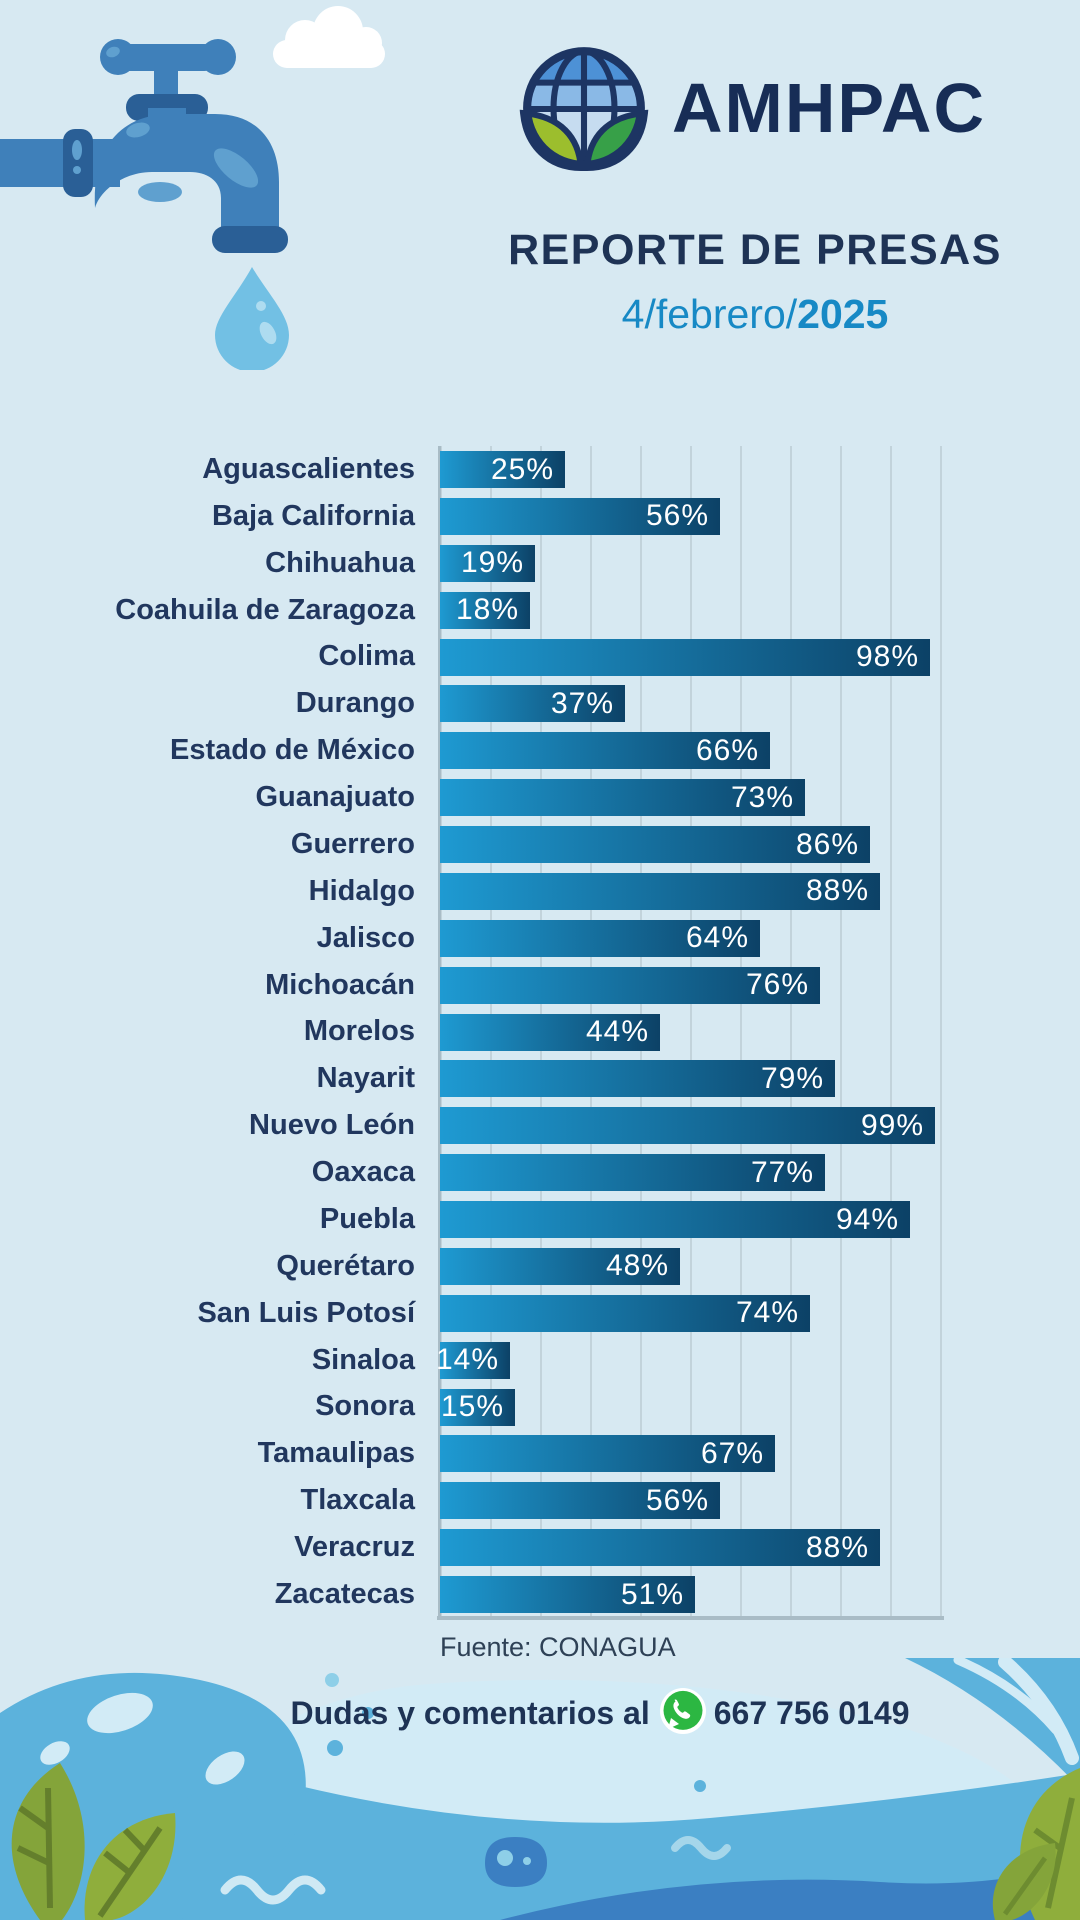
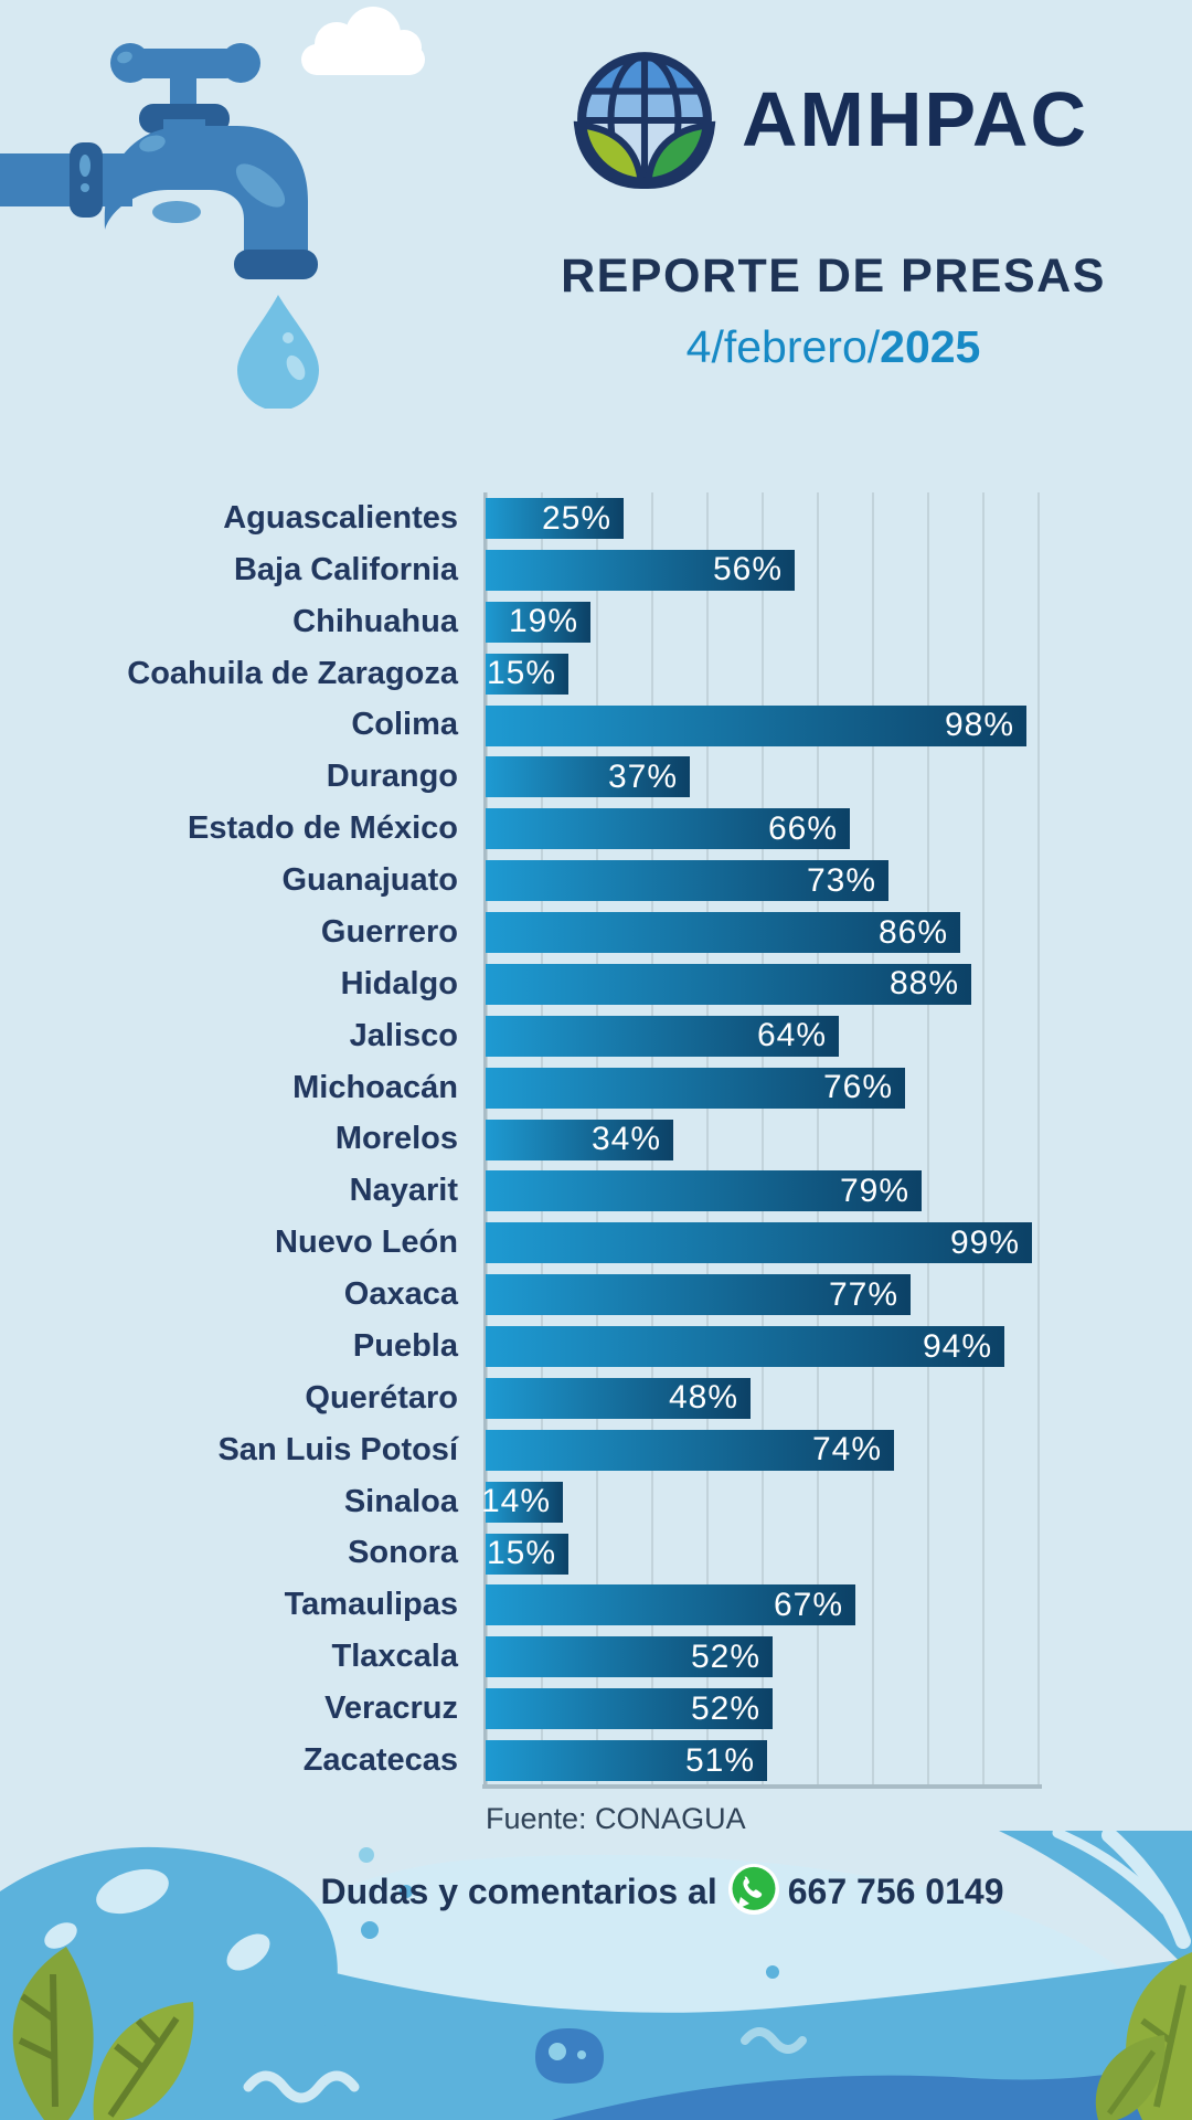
Coahuila de Zaragoza: 18% -> 15%
Morelos: 44% -> 34%
Tlaxcala: 56% -> 52%
Veracruz: 88% -> 52%
